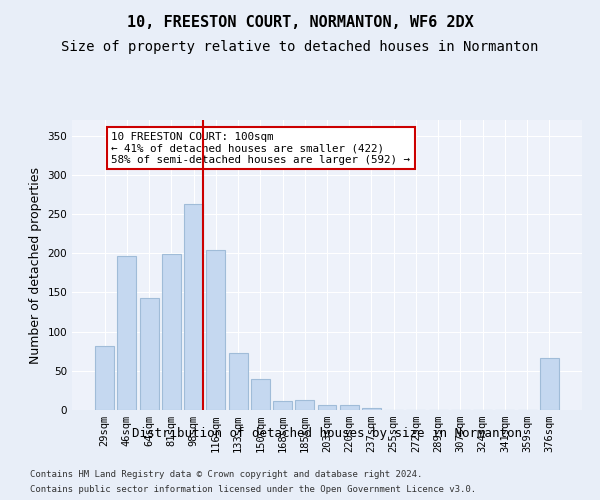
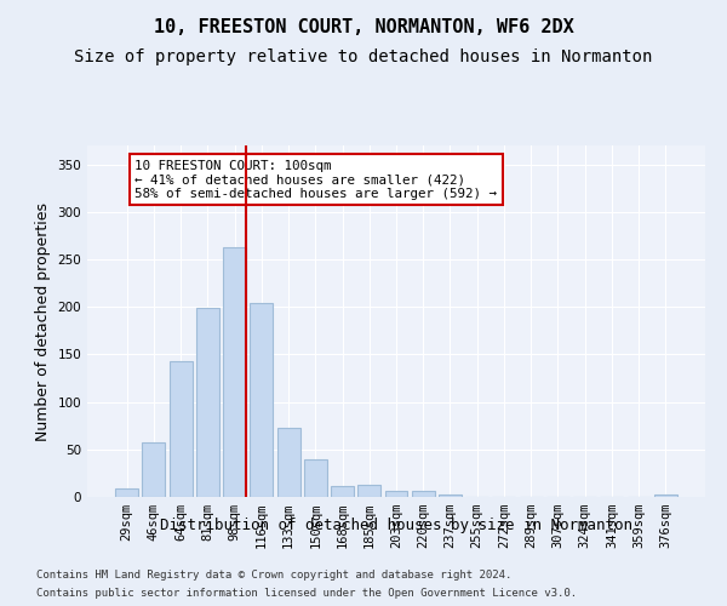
29sqm: 82 -> 9
46sqm: 196 -> 57
376sqm: 66 -> 2
